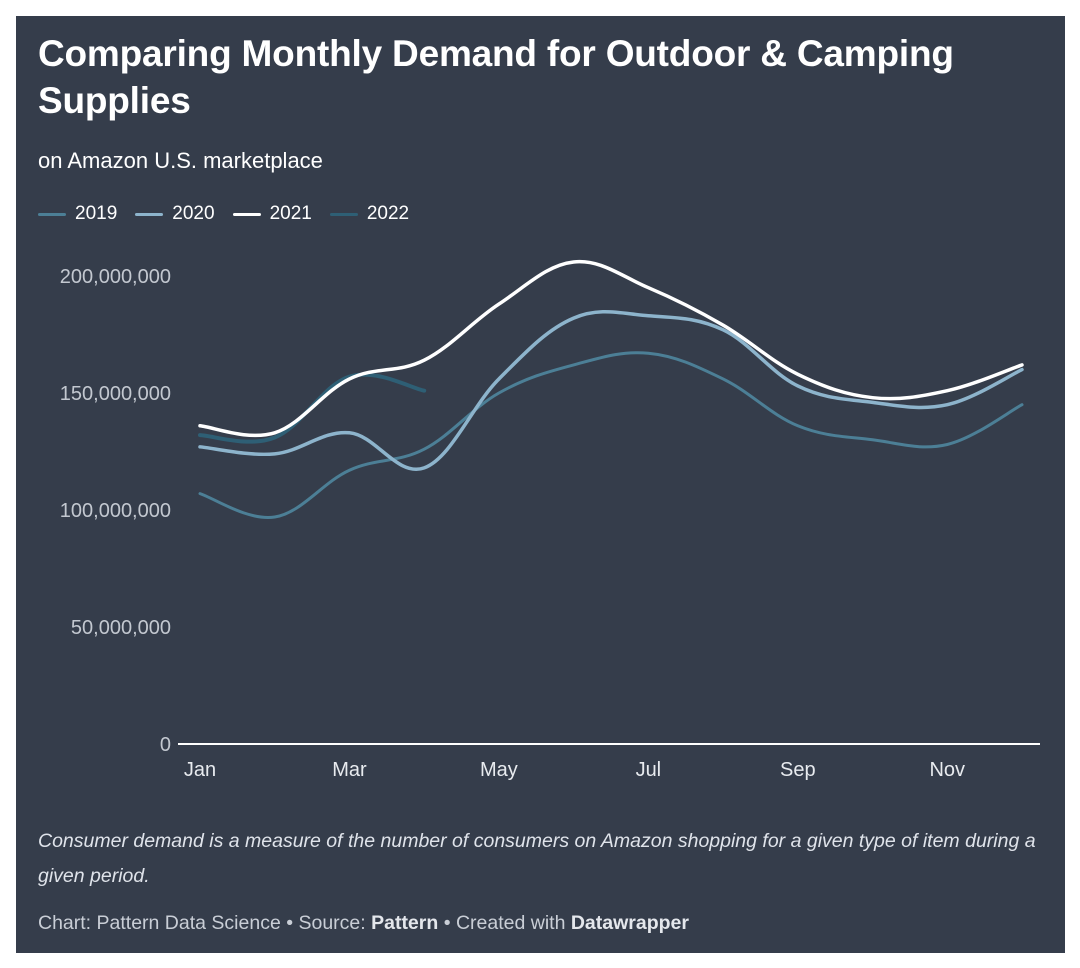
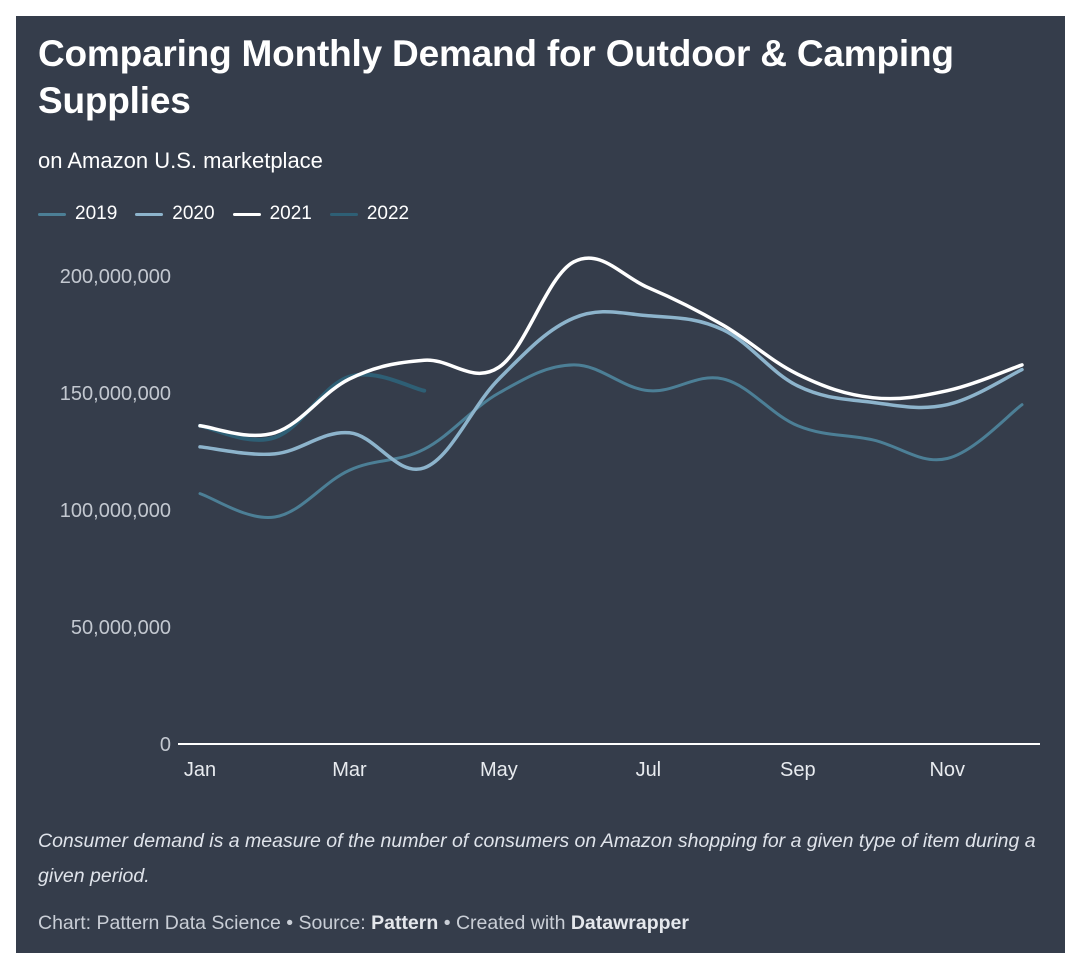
2022/Jan: 132000000 -> 136000000
2021/May: 188000000 -> 161000000
2019/Jul: 167000000 -> 151000000
2019/Nov: 128000000 -> 122000000
